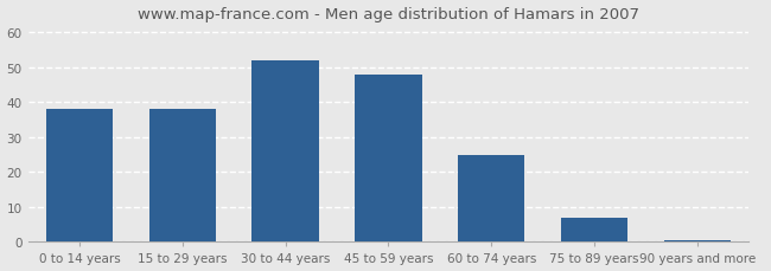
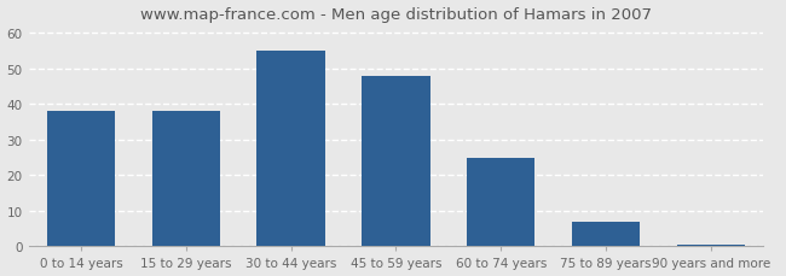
30 to 44 years: 52.0 -> 55.0
